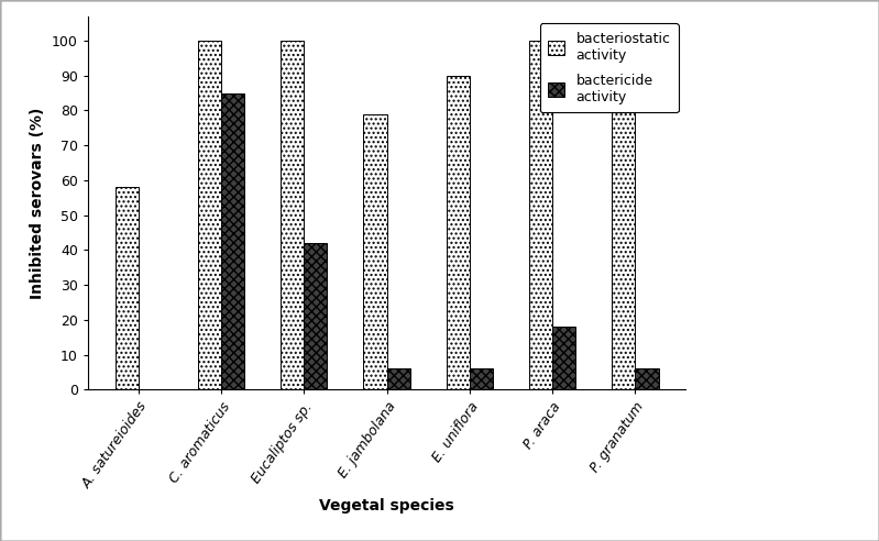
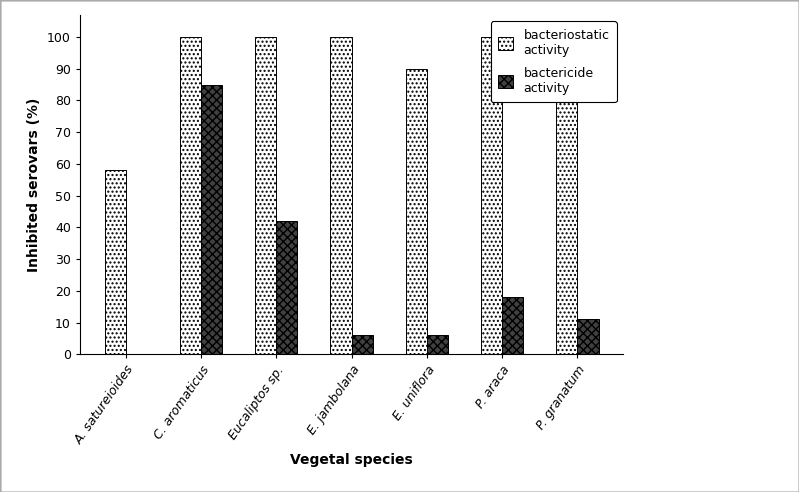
bacteriostatic activity/E. jambolana: 79 -> 100
bactericide activity/P. granatum: 6 -> 11
